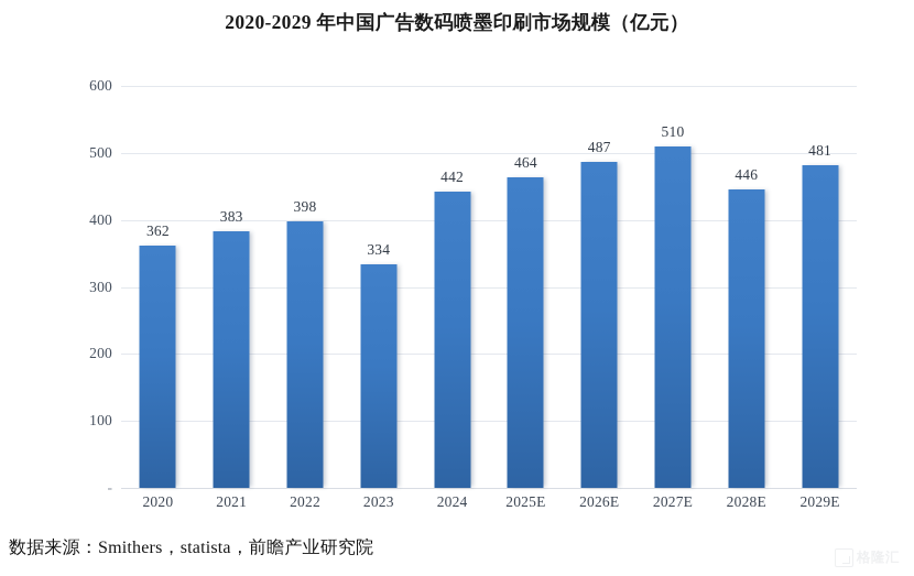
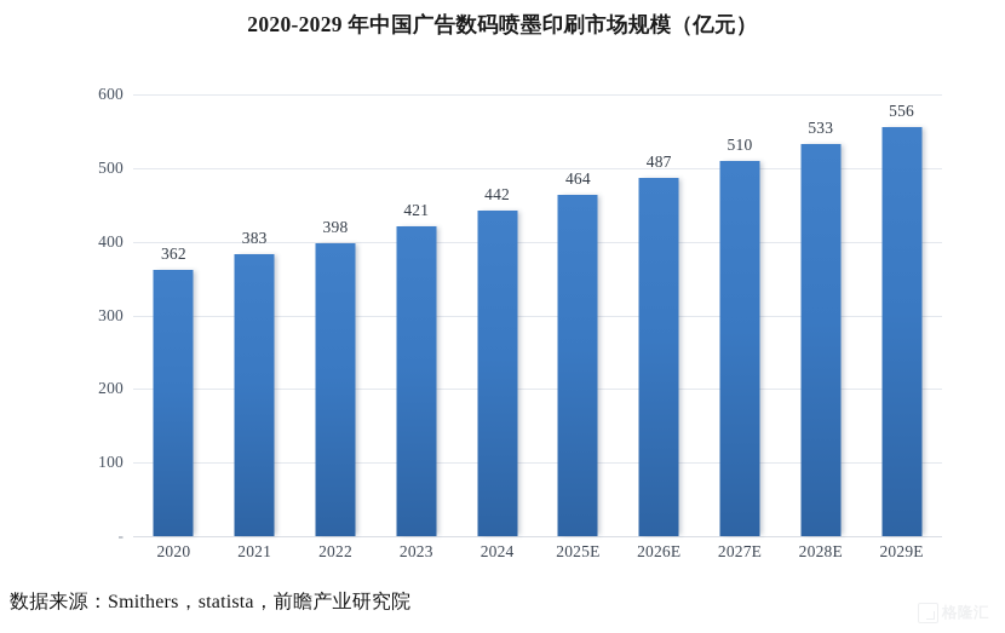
2023: 334 -> 421
2028E: 446 -> 533
2029E: 481 -> 556
